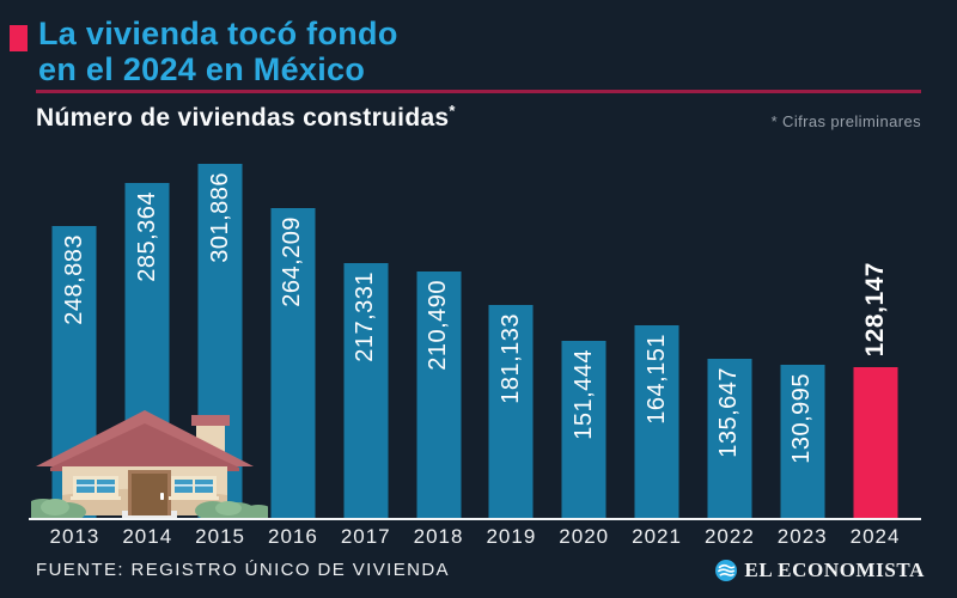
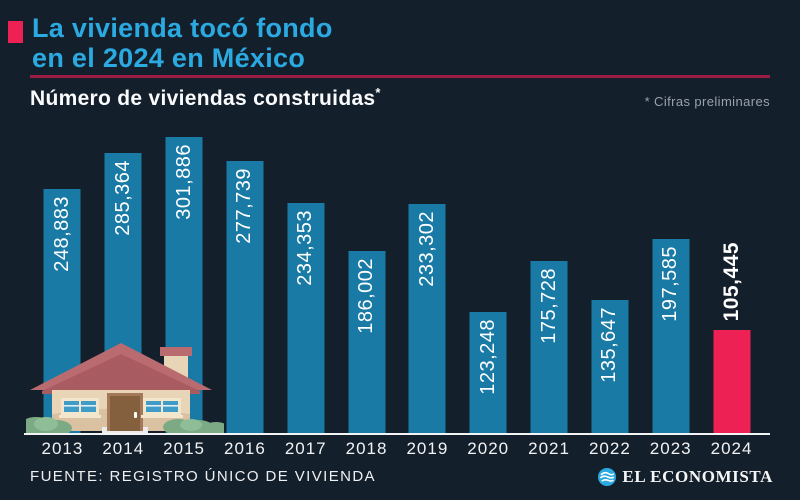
2016: 264,209 -> 277,739
2017: 217,331 -> 234,353
2018: 210,490 -> 186,002
2019: 181,133 -> 233,302
2020: 151,444 -> 123,248
2021: 164,151 -> 175,728
2023: 130,995 -> 197,585
2024: 128,147 -> 105,445
